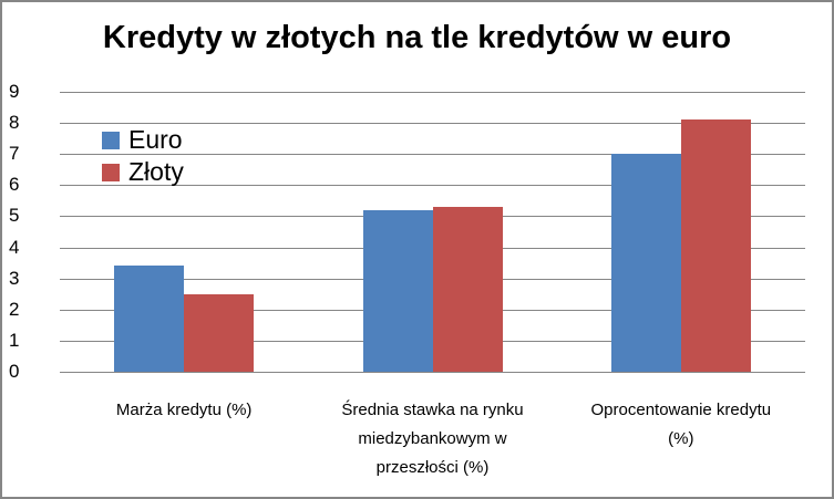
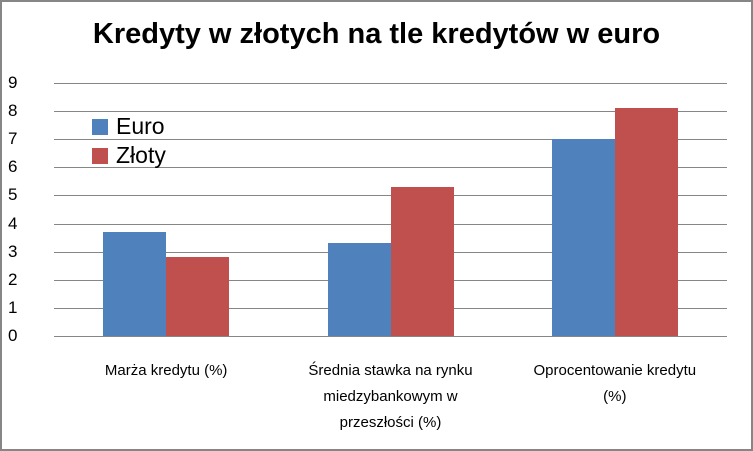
Euro/Marża kredytu (%): 3.4 -> 3.7
Złoty/Marża kredytu (%): 2.5 -> 2.8
Euro/Średnia stawka na rynku miedzybankowym w przeszłości (%): 5.2 -> 3.3
